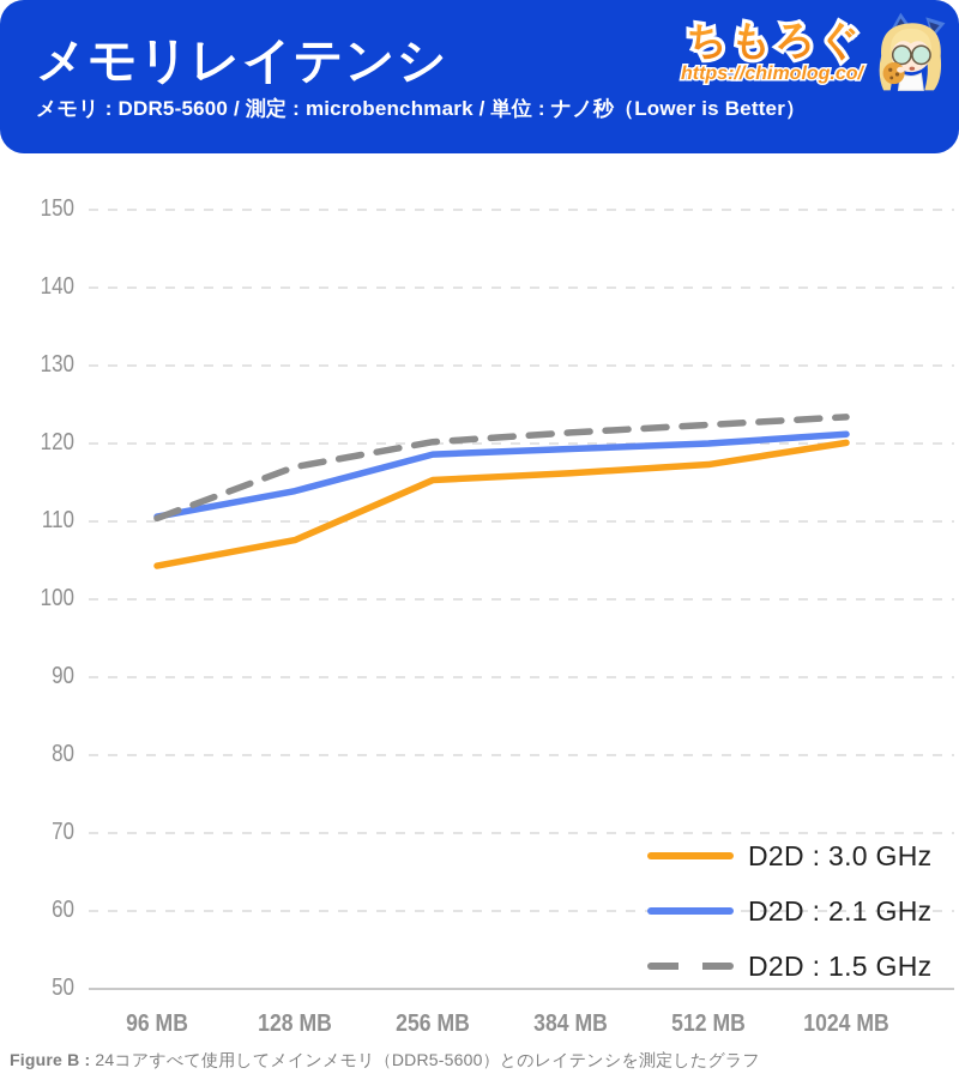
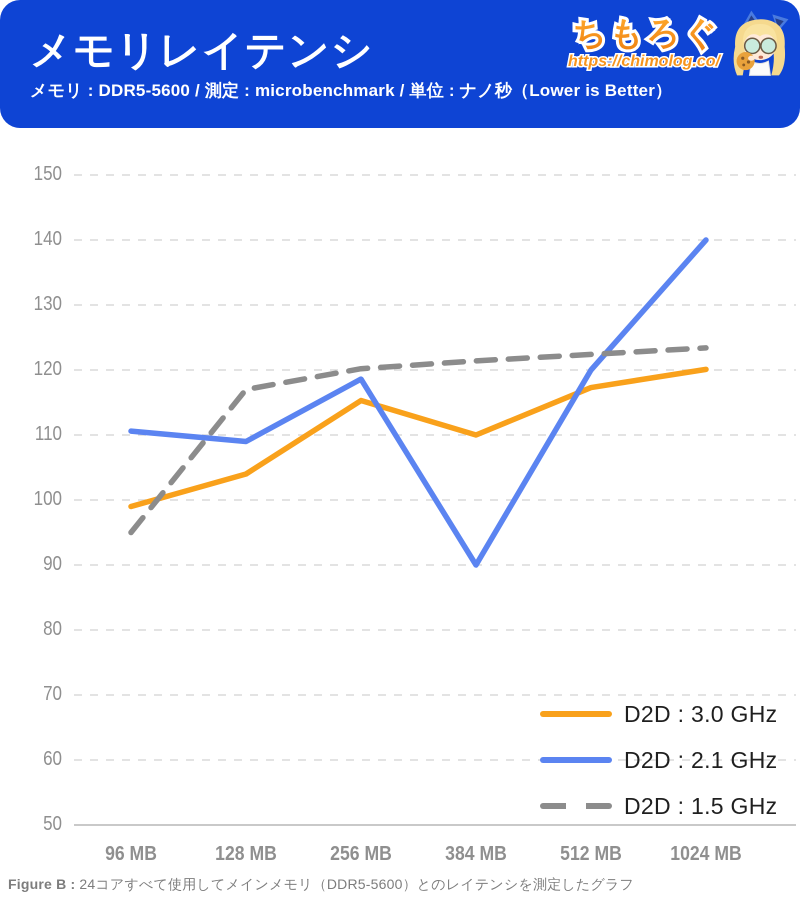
D2D : 3.0 GHz/96 MB: 104 -> 99
D2D : 1.5 GHz/96 MB: 110 -> 95
D2D : 3.0 GHz/128 MB: 108 -> 104
D2D : 2.1 GHz/128 MB: 114 -> 109
D2D : 3.0 GHz/384 MB: 116 -> 110
D2D : 2.1 GHz/384 MB: 119 -> 90
D2D : 2.1 GHz/1024 MB: 121 -> 140
